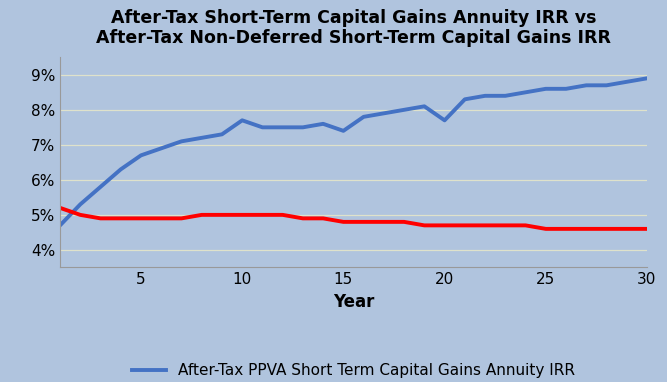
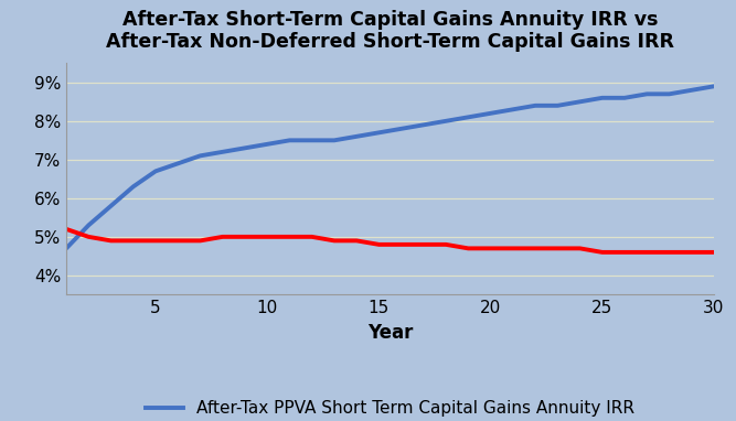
After-Tax PPVA Short Term Capital Gains Annuity IRR/10: 7.7% -> 7.4%
After-Tax PPVA Short Term Capital Gains Annuity IRR/15: 7.4% -> 7.7%
After-Tax PPVA Short Term Capital Gains Annuity IRR/20: 7.7% -> 8.2%
